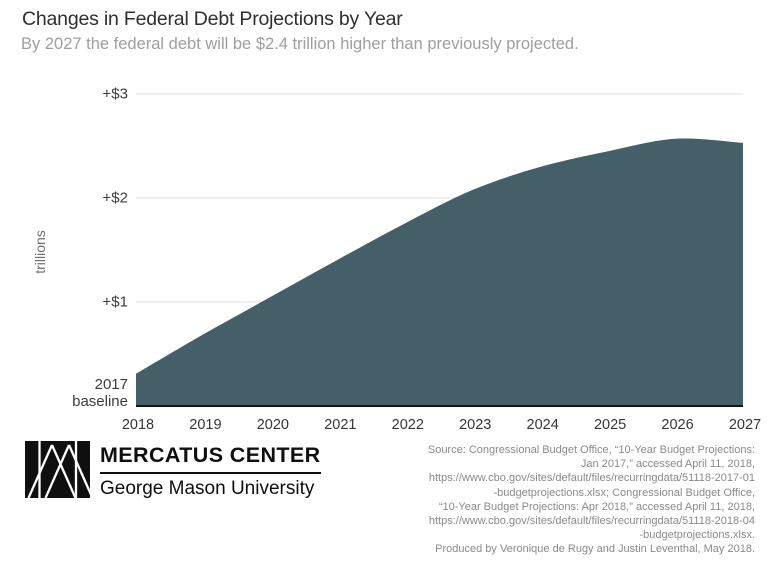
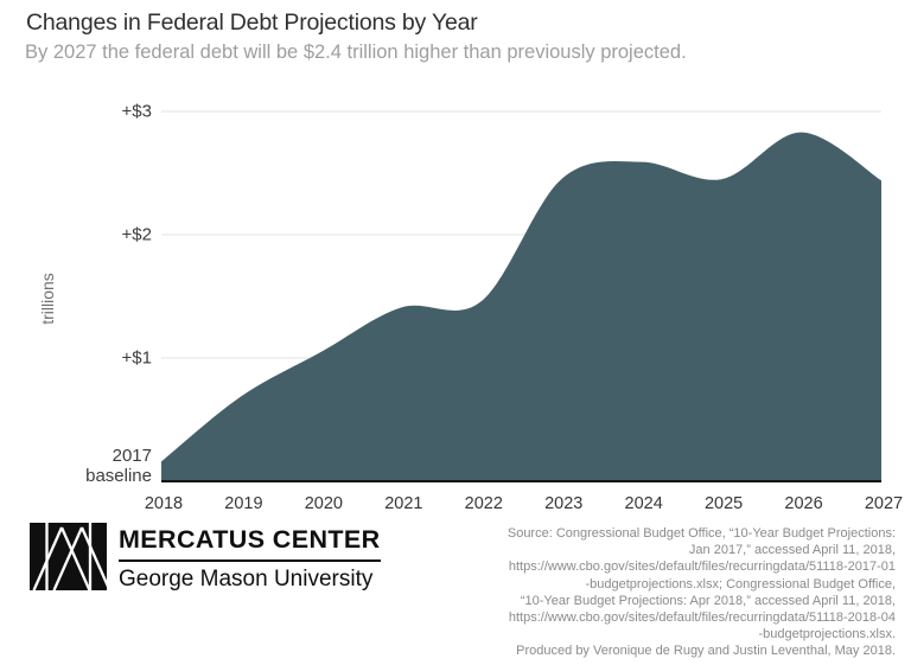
2018: $0.31 -> $0.16
2022: $1.76 -> $1.46
2023: $2.08 -> $2.45
2024: $2.30 -> $2.59
2026: $2.57 -> $2.83
2027: $2.53 -> $2.44
